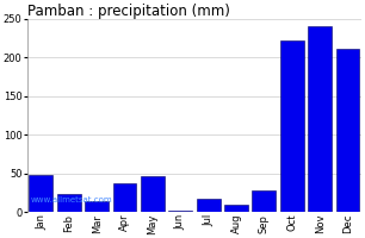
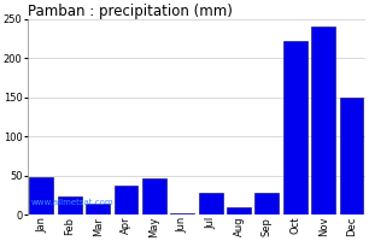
Jul: 17 -> 28
Dec: 212 -> 150
